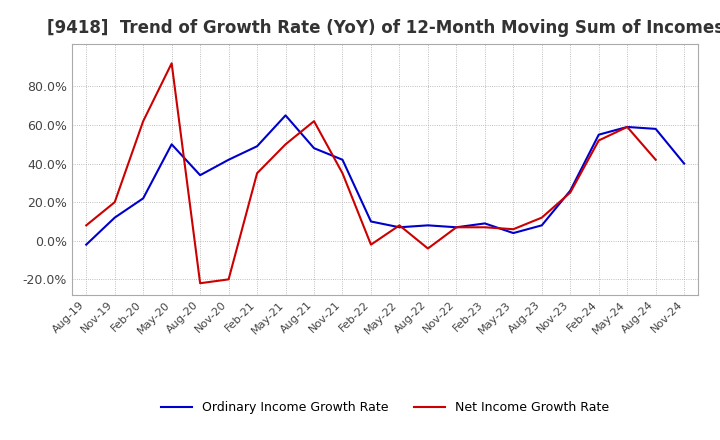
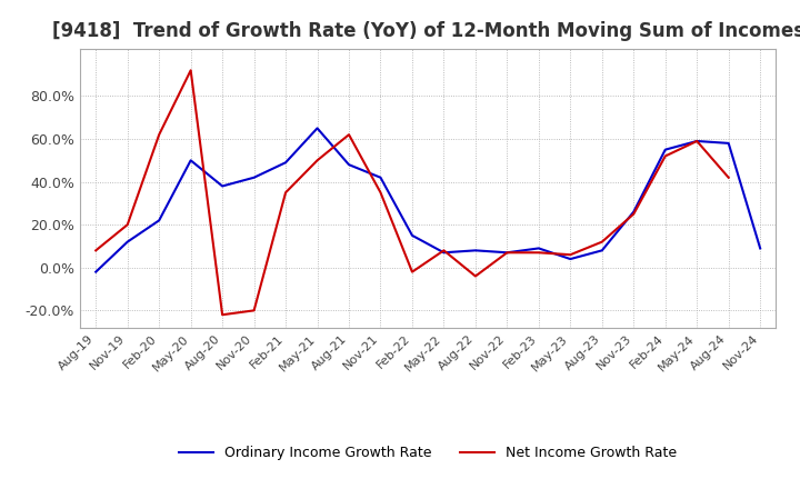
Ordinary Income Growth Rate/Aug-20: 34% -> 38%
Ordinary Income Growth Rate/Feb-22: 10% -> 15%
Ordinary Income Growth Rate/Nov-24: 40% -> 9%
